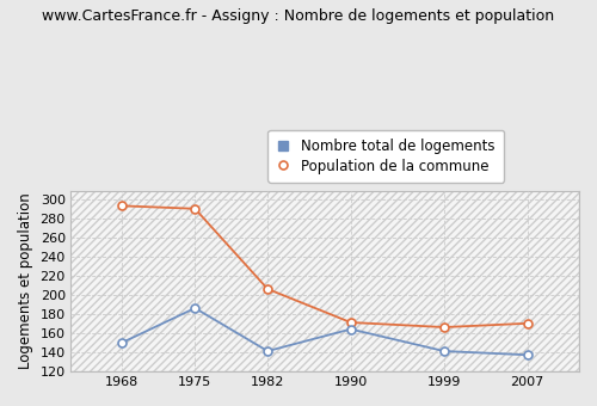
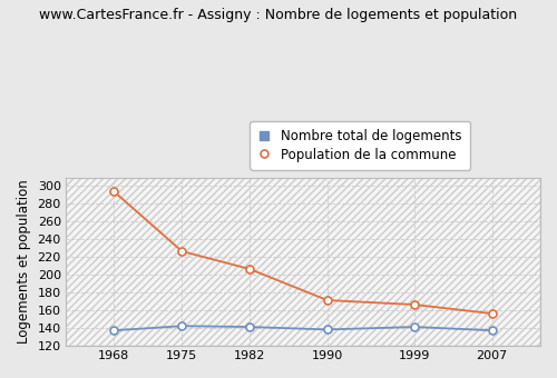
Nombre total de logements/1968: 150 -> 137
Nombre total de logements/1975: 186 -> 142
Population de la commune/1975: 290 -> 226
Nombre total de logements/1990: 164 -> 138
Population de la commune/2007: 170 -> 156
